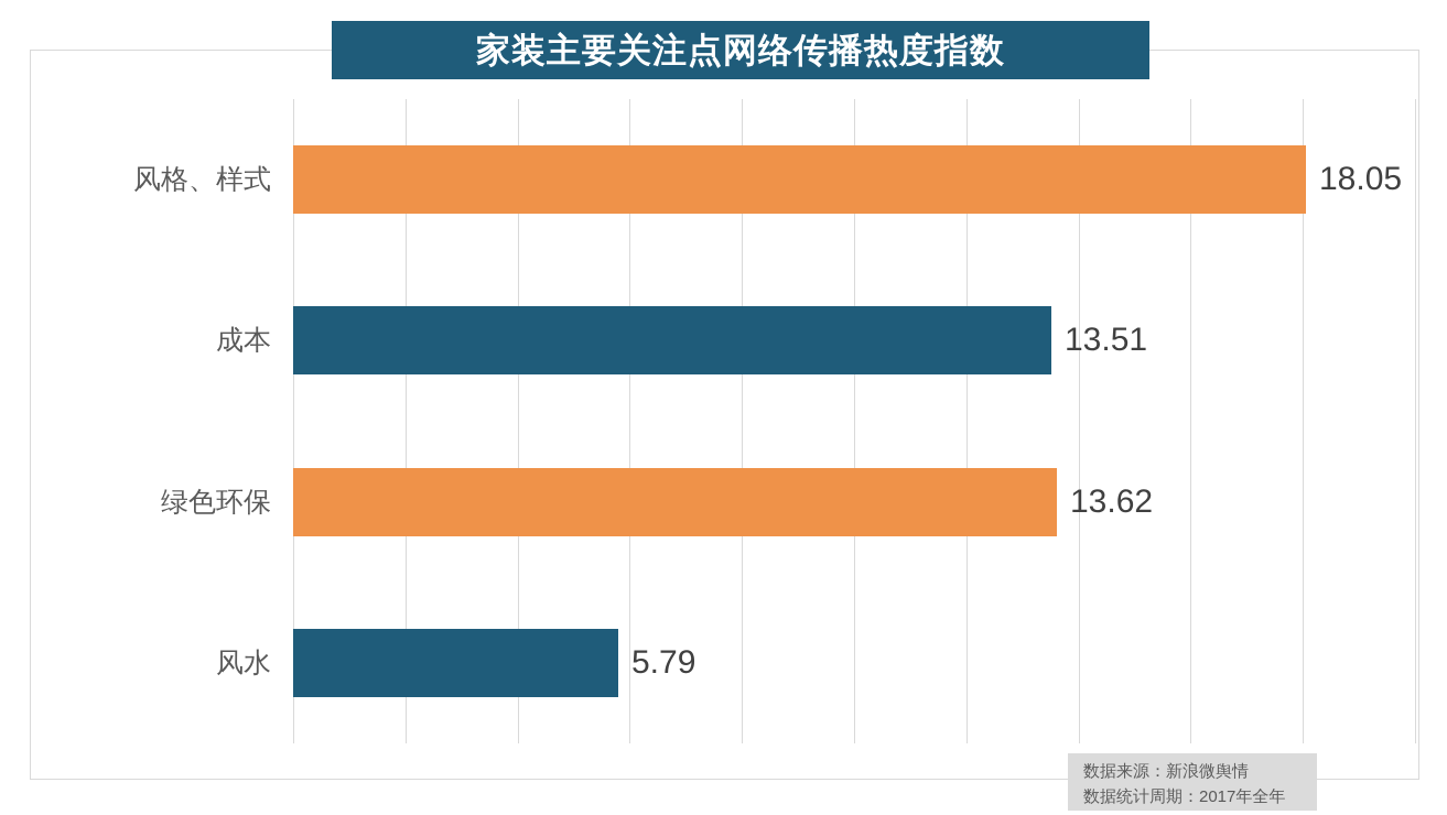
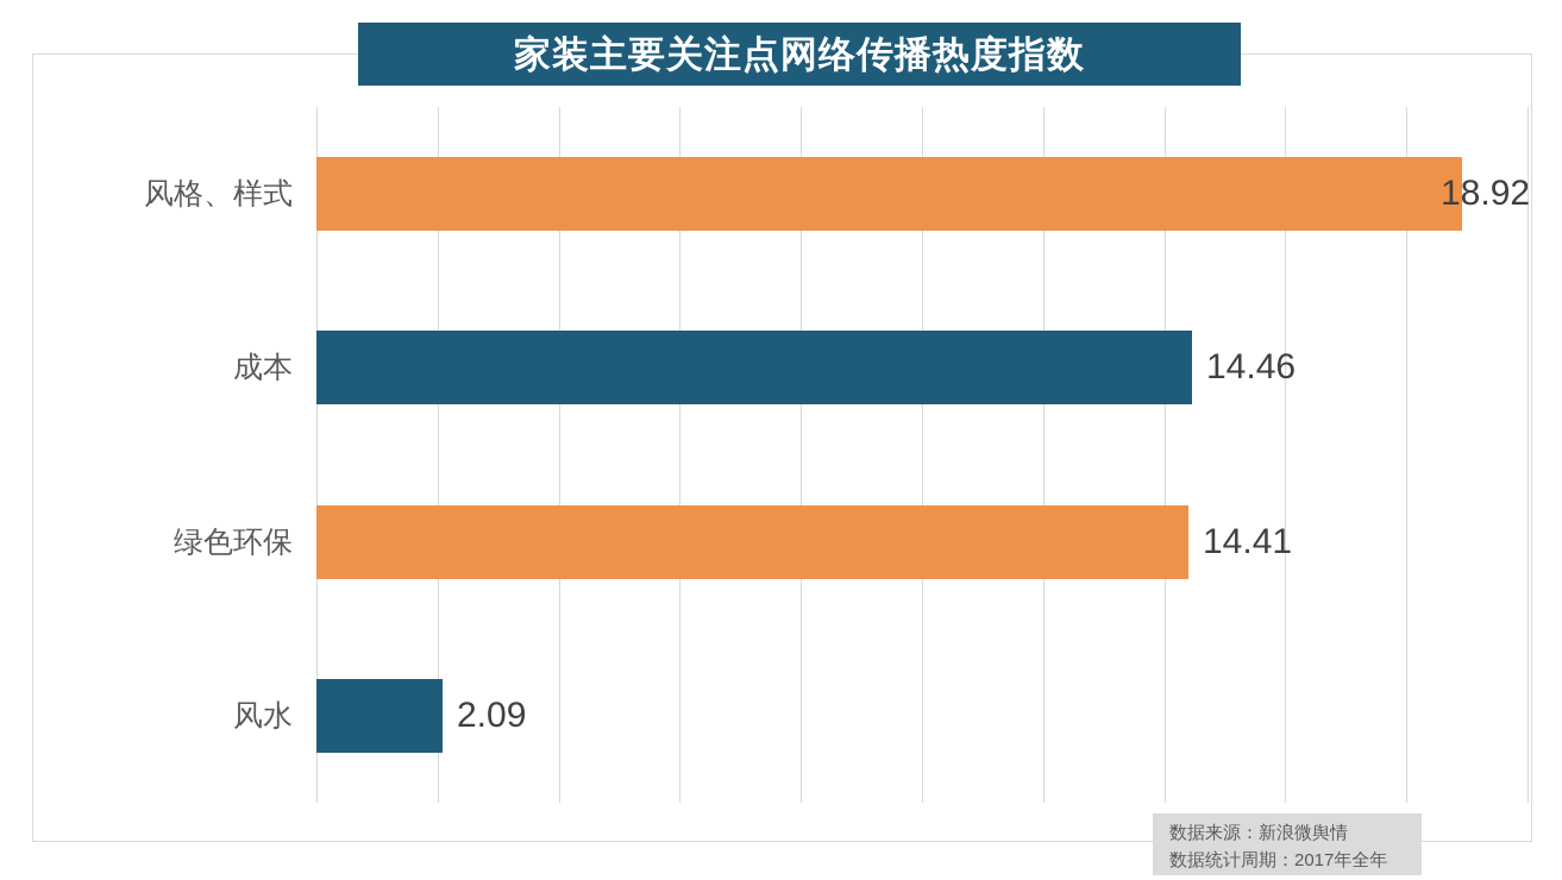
风格、样式: 18.05 -> 18.92
成本: 13.51 -> 14.46
绿色环保: 13.62 -> 14.41
风水: 5.79 -> 2.09
